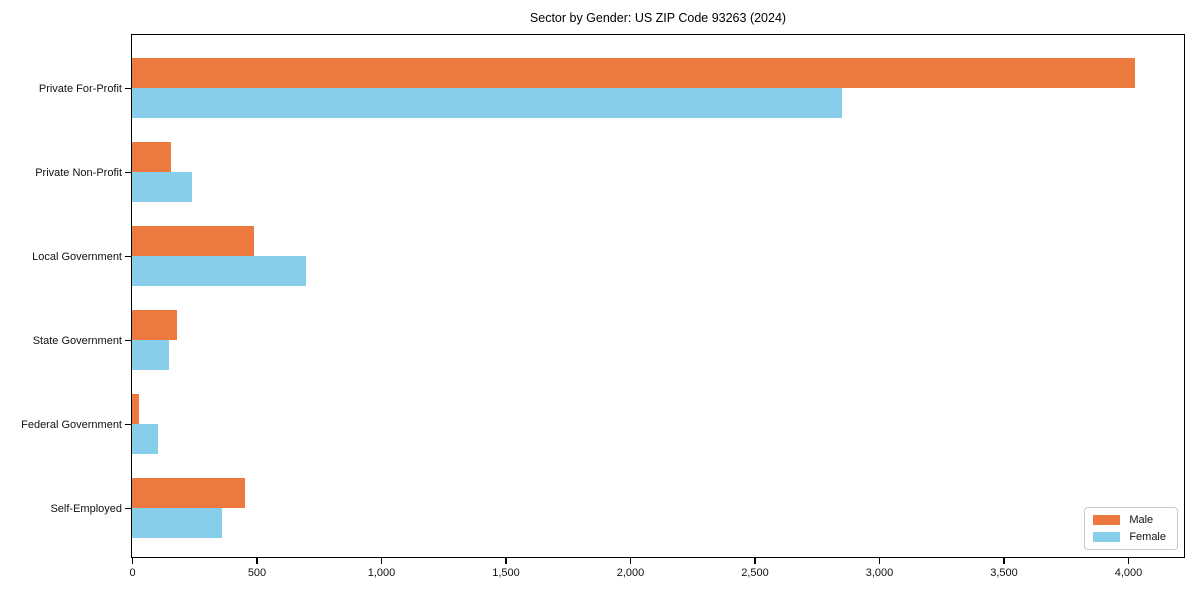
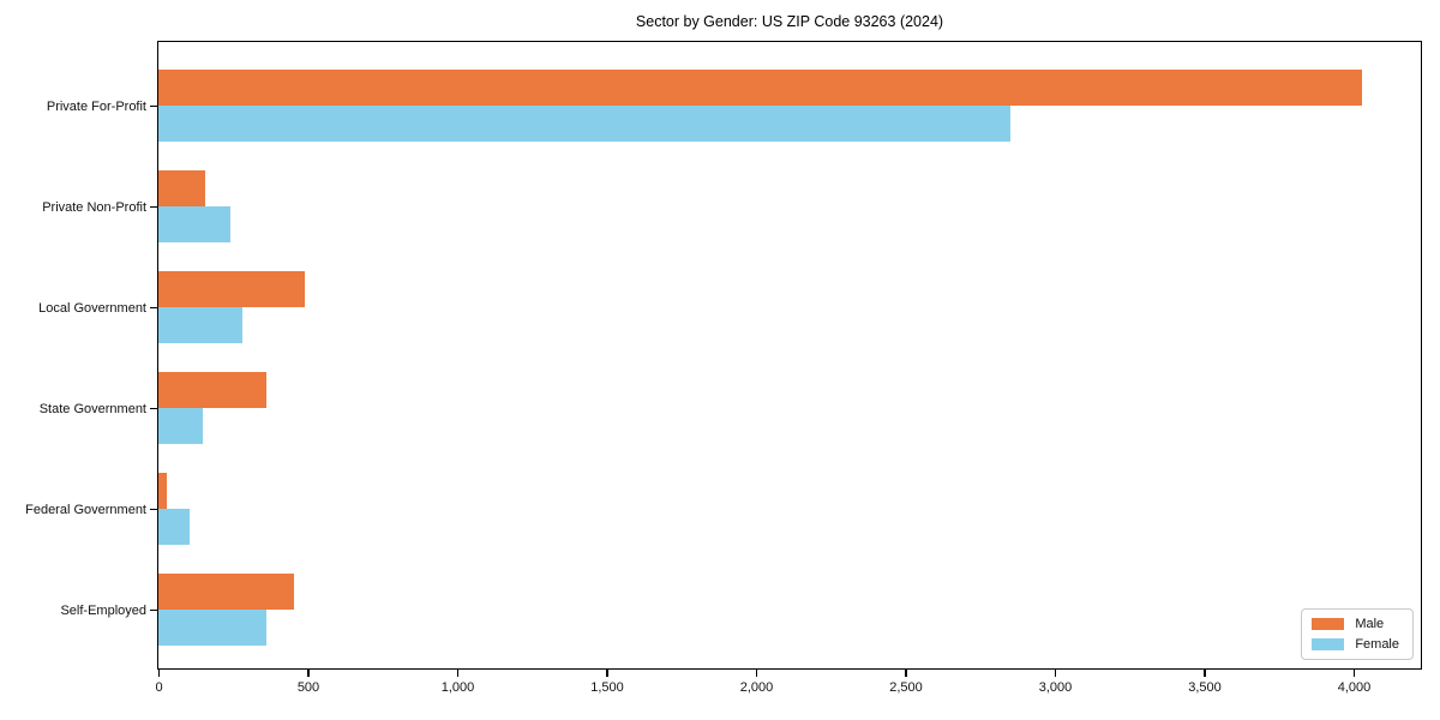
Female/Local Government: 700 -> 280
Male/State Government: 180 -> 360
